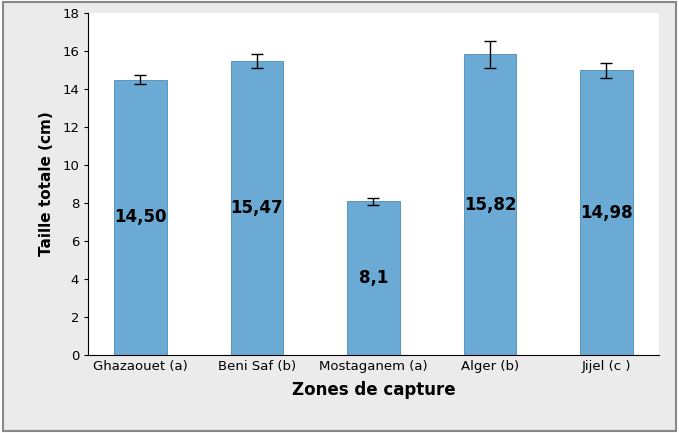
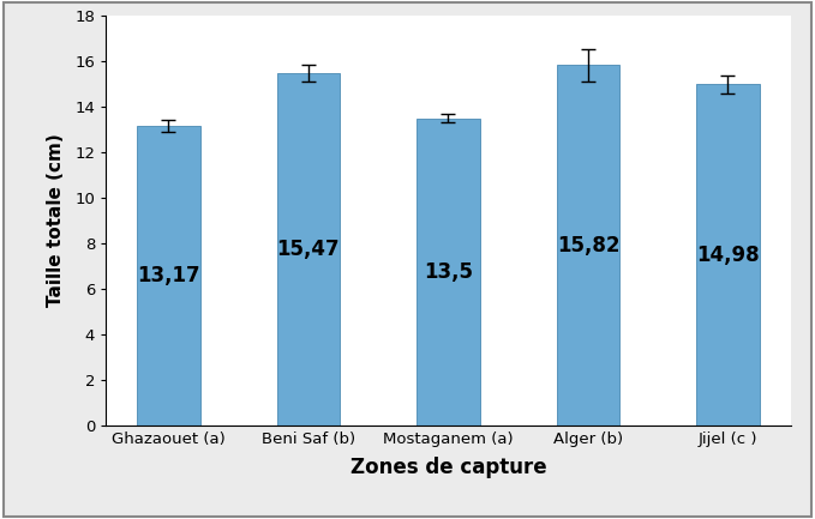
Ghazaouet (a): 14,50 -> 13,17
Mostaganem (a): 8,1 -> 13,5
